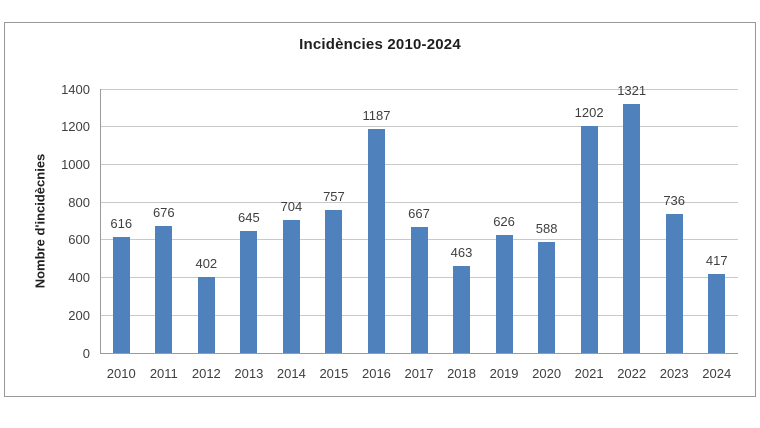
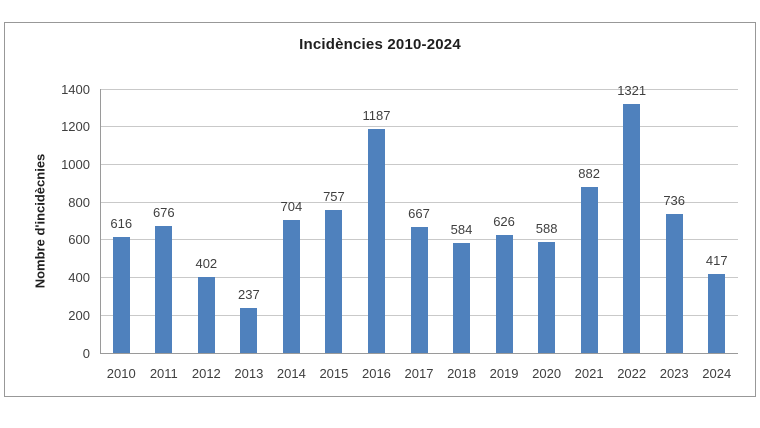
2013: 645 -> 237
2018: 463 -> 584
2021: 1202 -> 882
